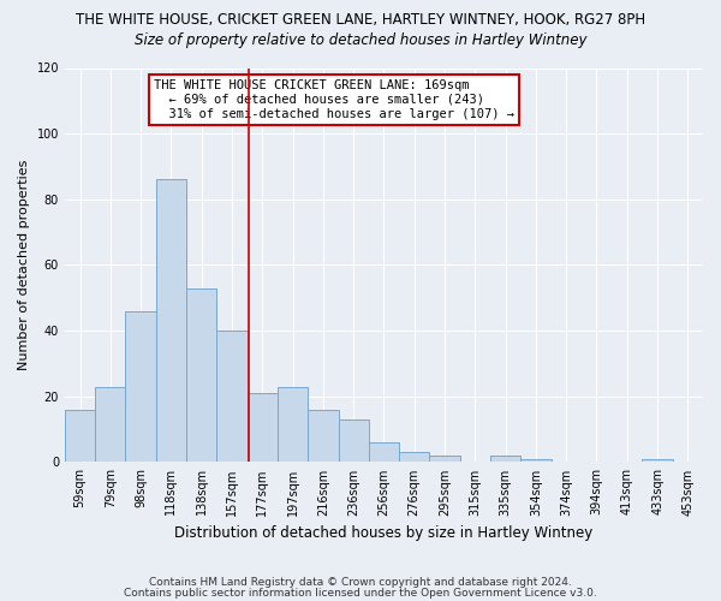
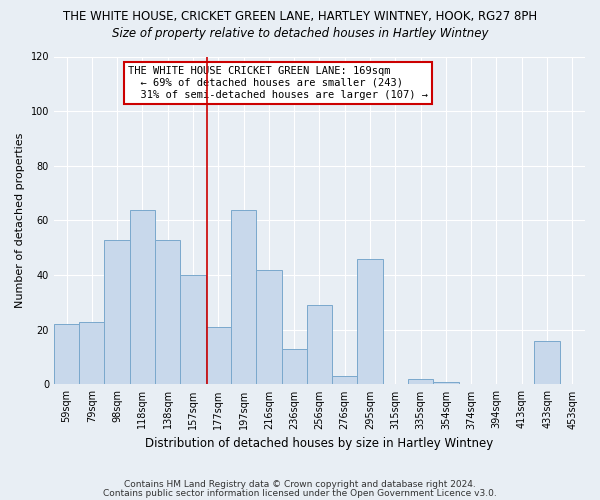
59sqm: 16 -> 22
98sqm: 46 -> 53
118sqm: 86 -> 64
197sqm: 23 -> 64
216sqm: 16 -> 42
256sqm: 6 -> 29
295sqm: 2 -> 46
433sqm: 1 -> 16
